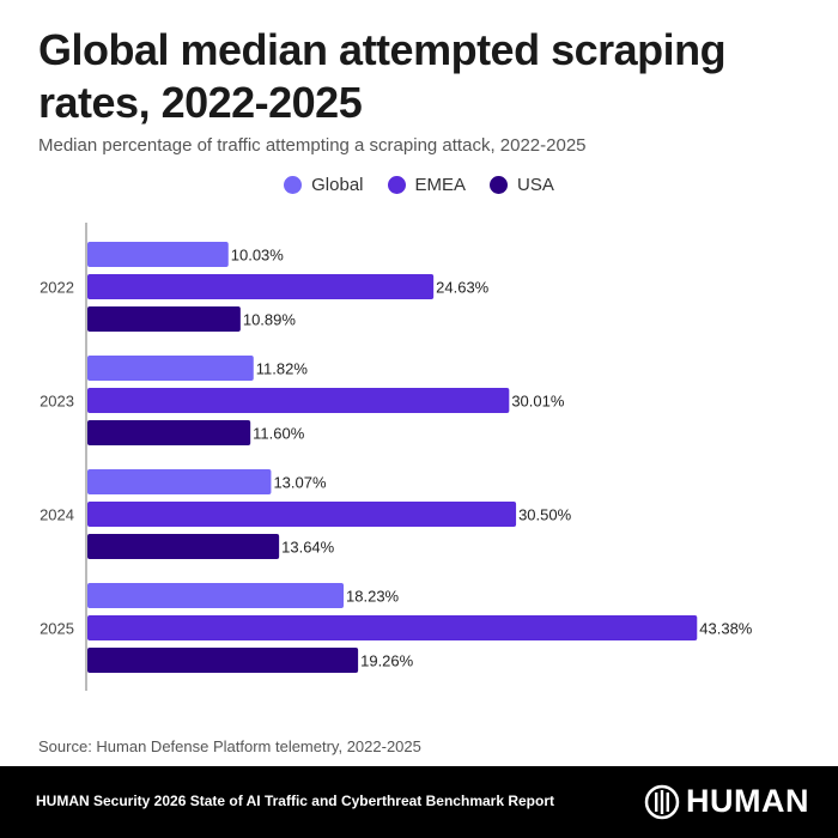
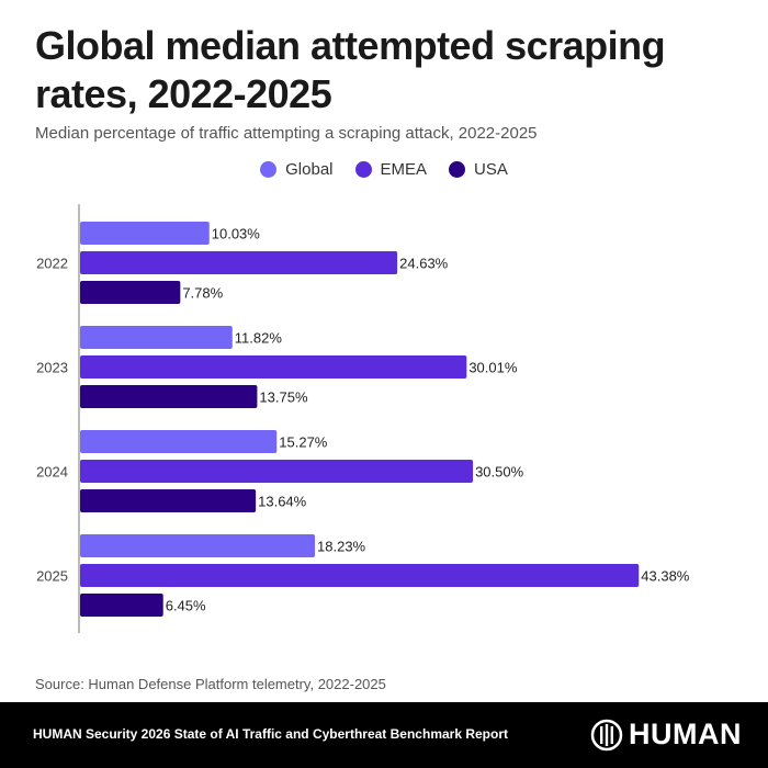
USA/2022: 10.89% -> 7.78%
USA/2023: 11.60% -> 13.75%
Global/2024: 13.07% -> 15.27%
USA/2025: 19.26% -> 6.45%
